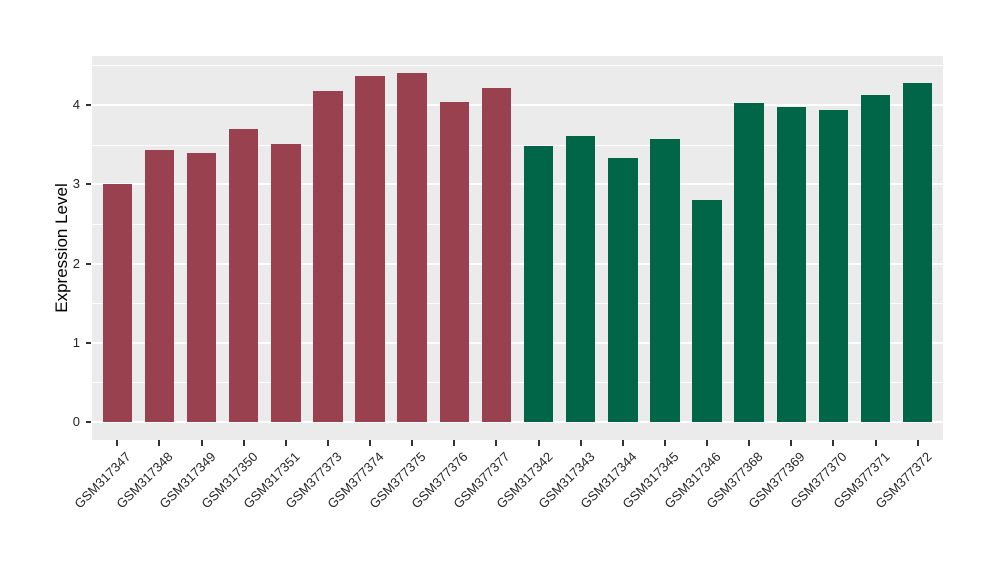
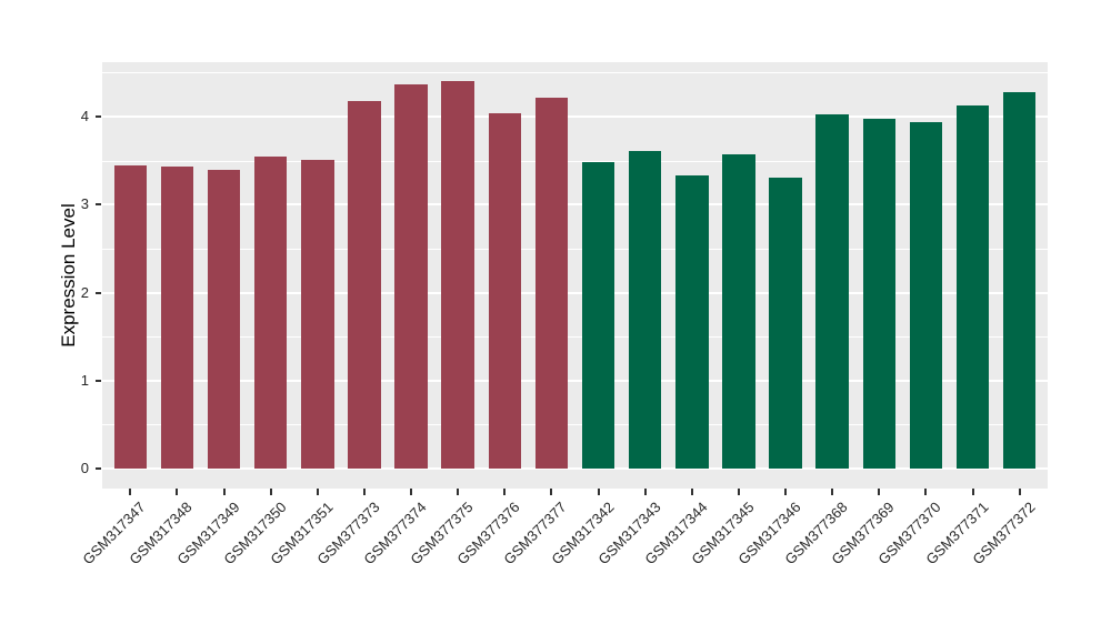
GSM317347: 3.0 -> 3.4
GSM317350: 3.7 -> 3.5
GSM317346: 2.8 -> 3.3
